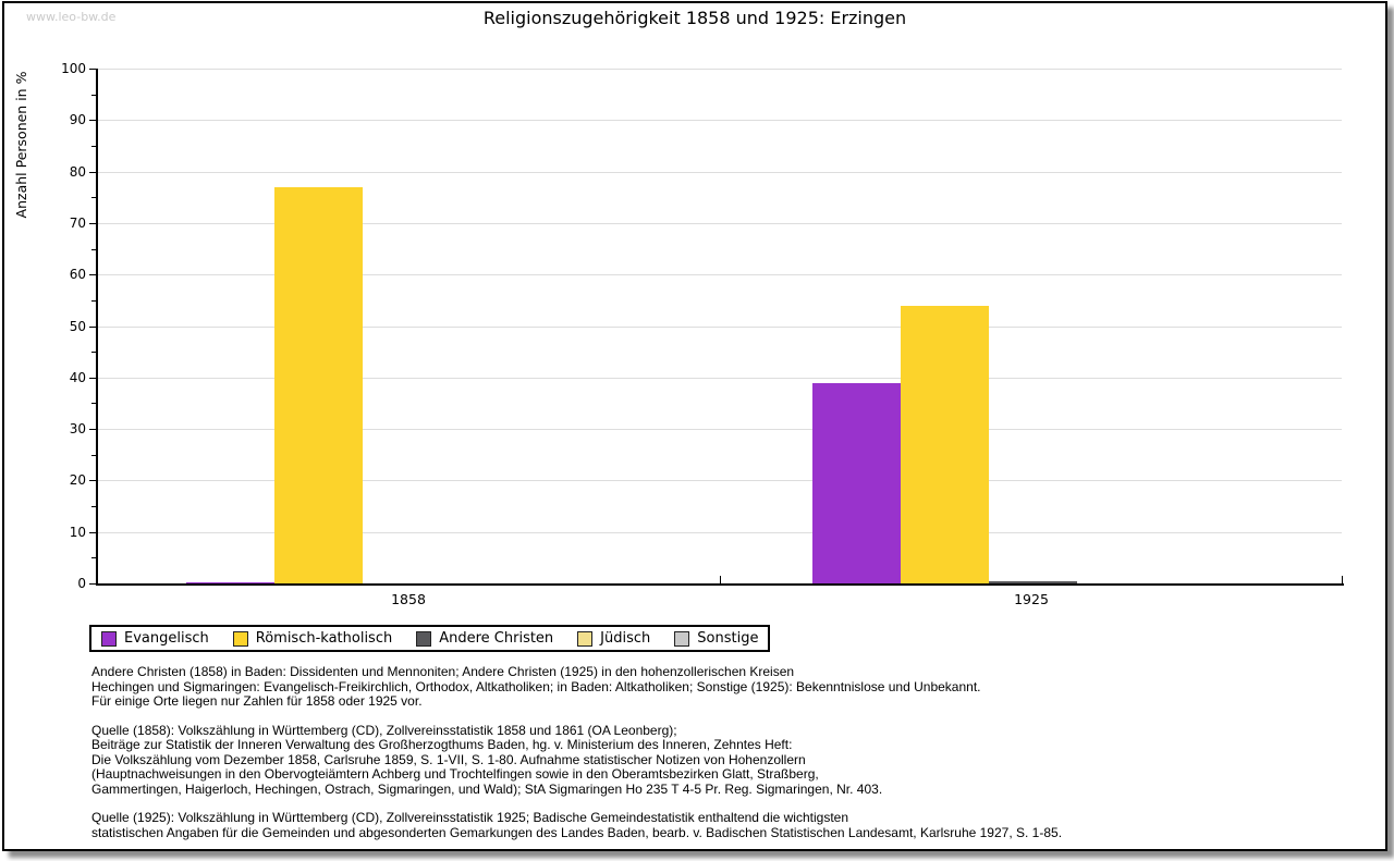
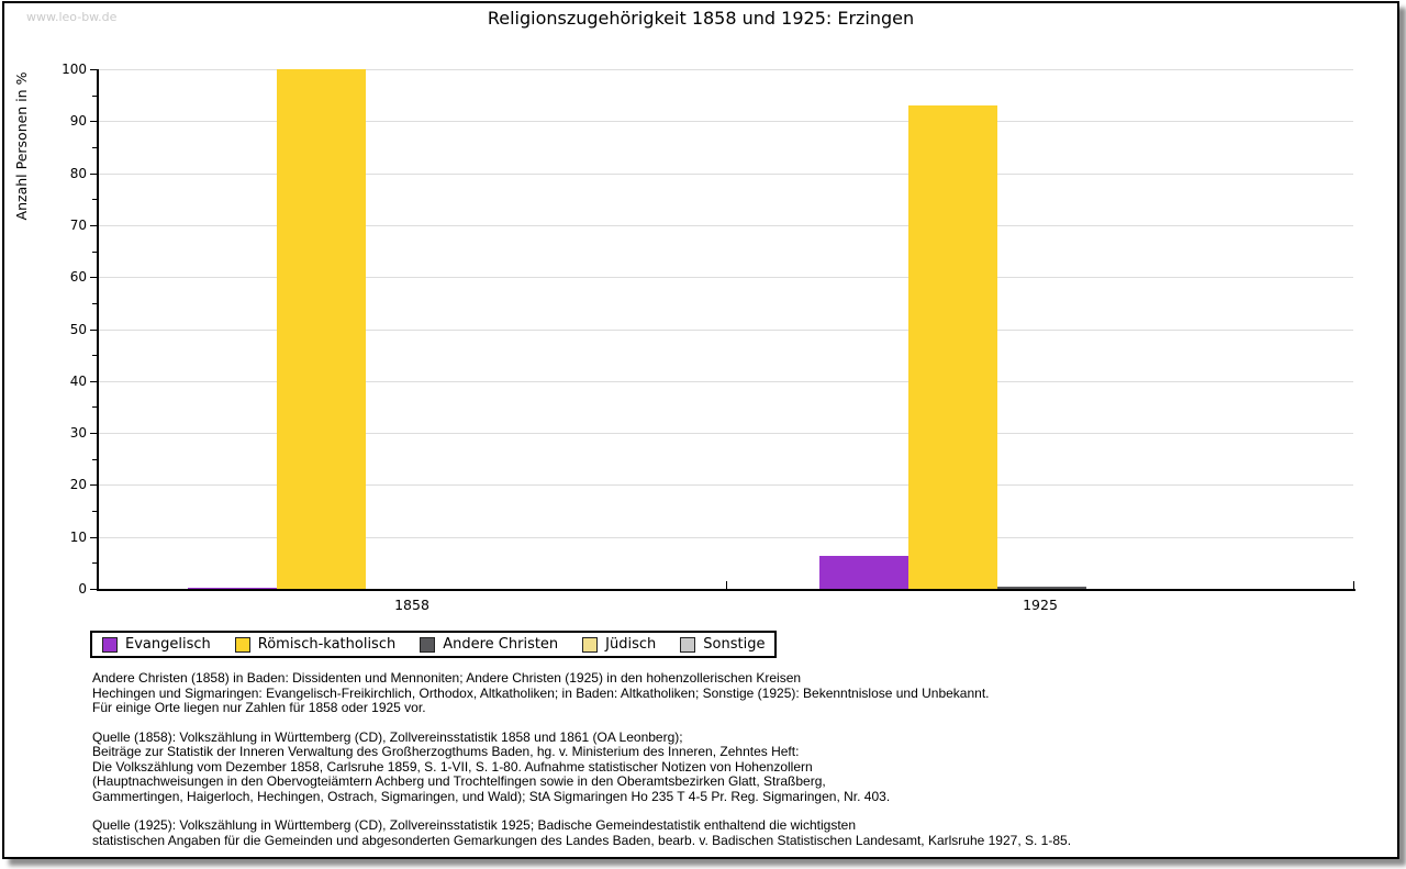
Römisch-katholisch/1858: 77 -> 100
Evangelisch/1925: 39 -> 6
Römisch-katholisch/1925: 54 -> 93
